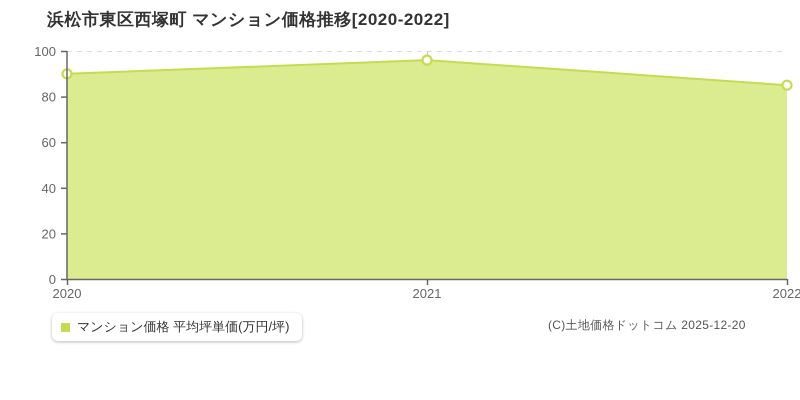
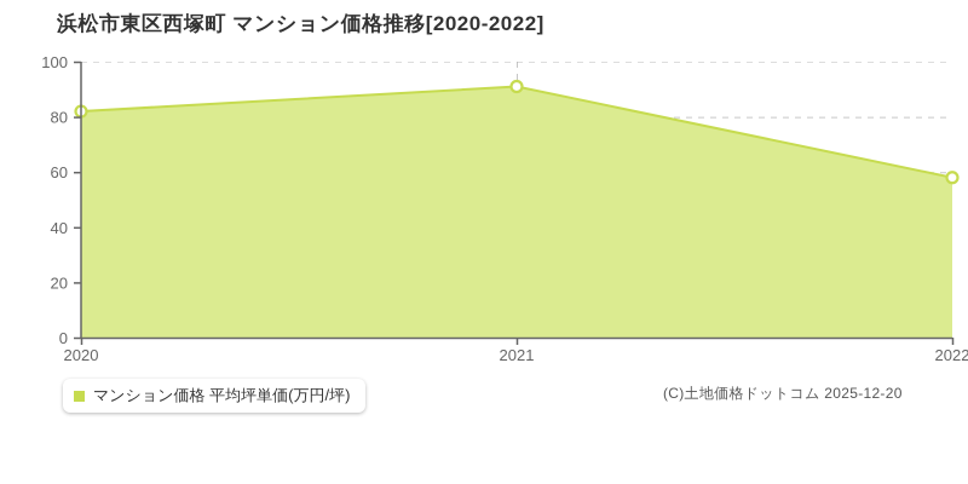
2020: 90 -> 82
2021: 96 -> 91
2022: 85 -> 58
